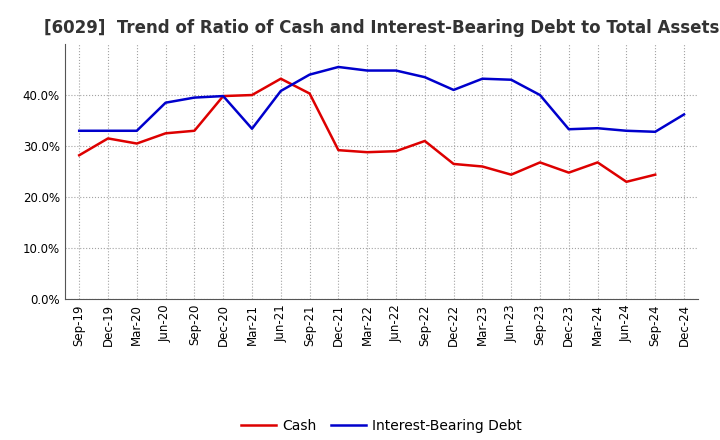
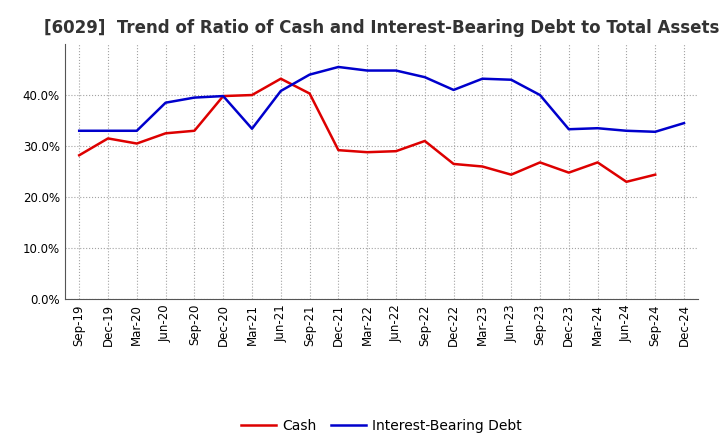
Interest-Bearing Debt/Dec-24: 36.2% -> 34.5%
